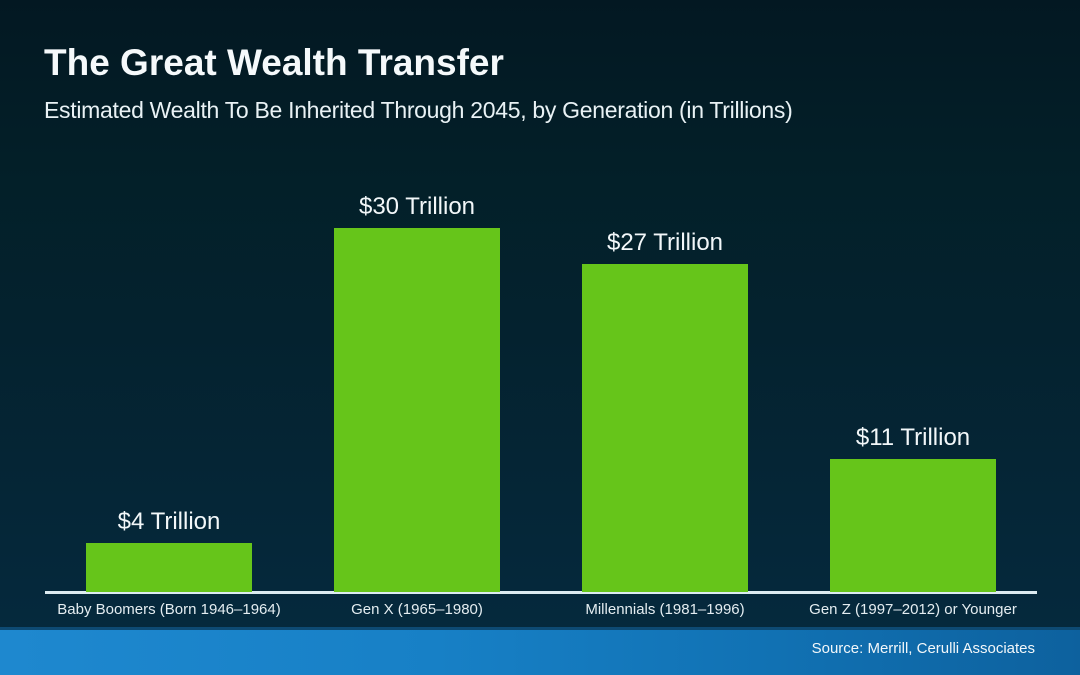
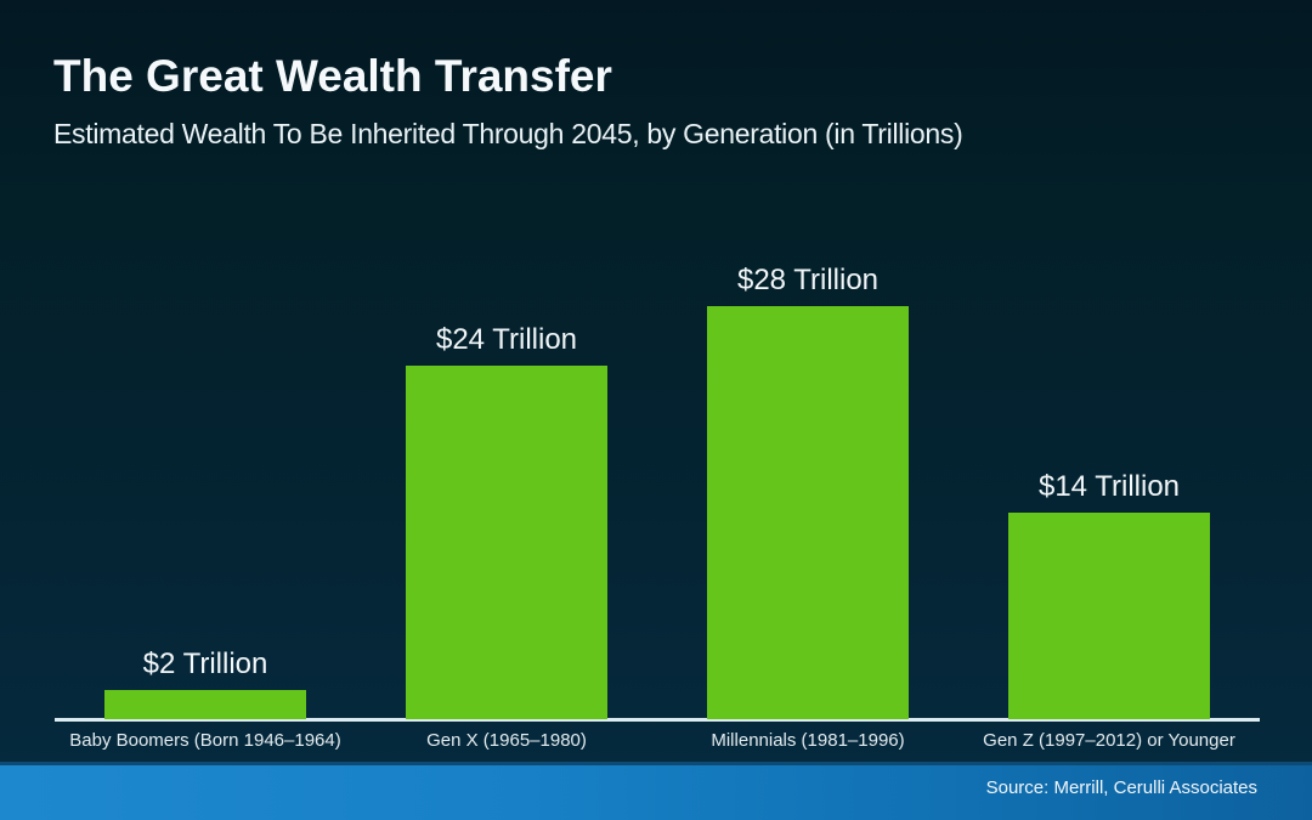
Baby Boomers (Born 1946–1964): $4 -> $2
Gen X (1965–1980): $30 -> $24
Millennials (1981–1996): $27 -> $28
Gen Z (1997–2012) or Younger: $11 -> $14
